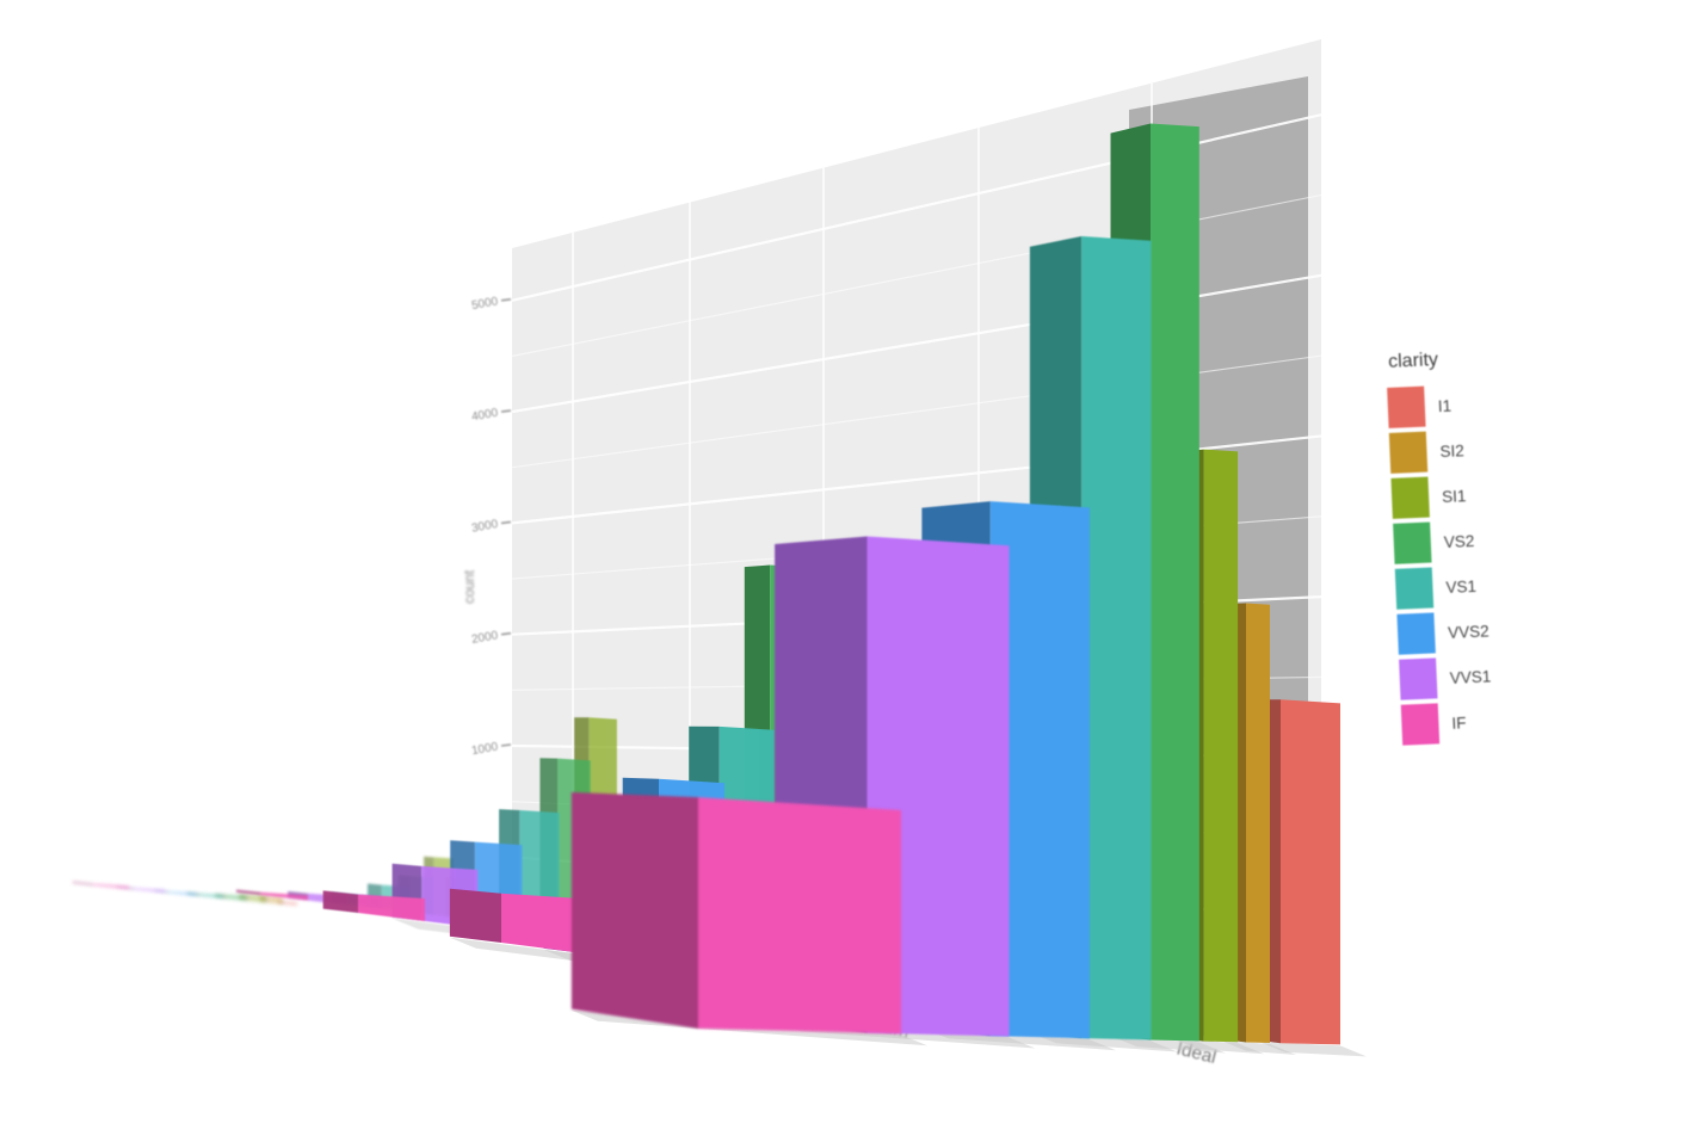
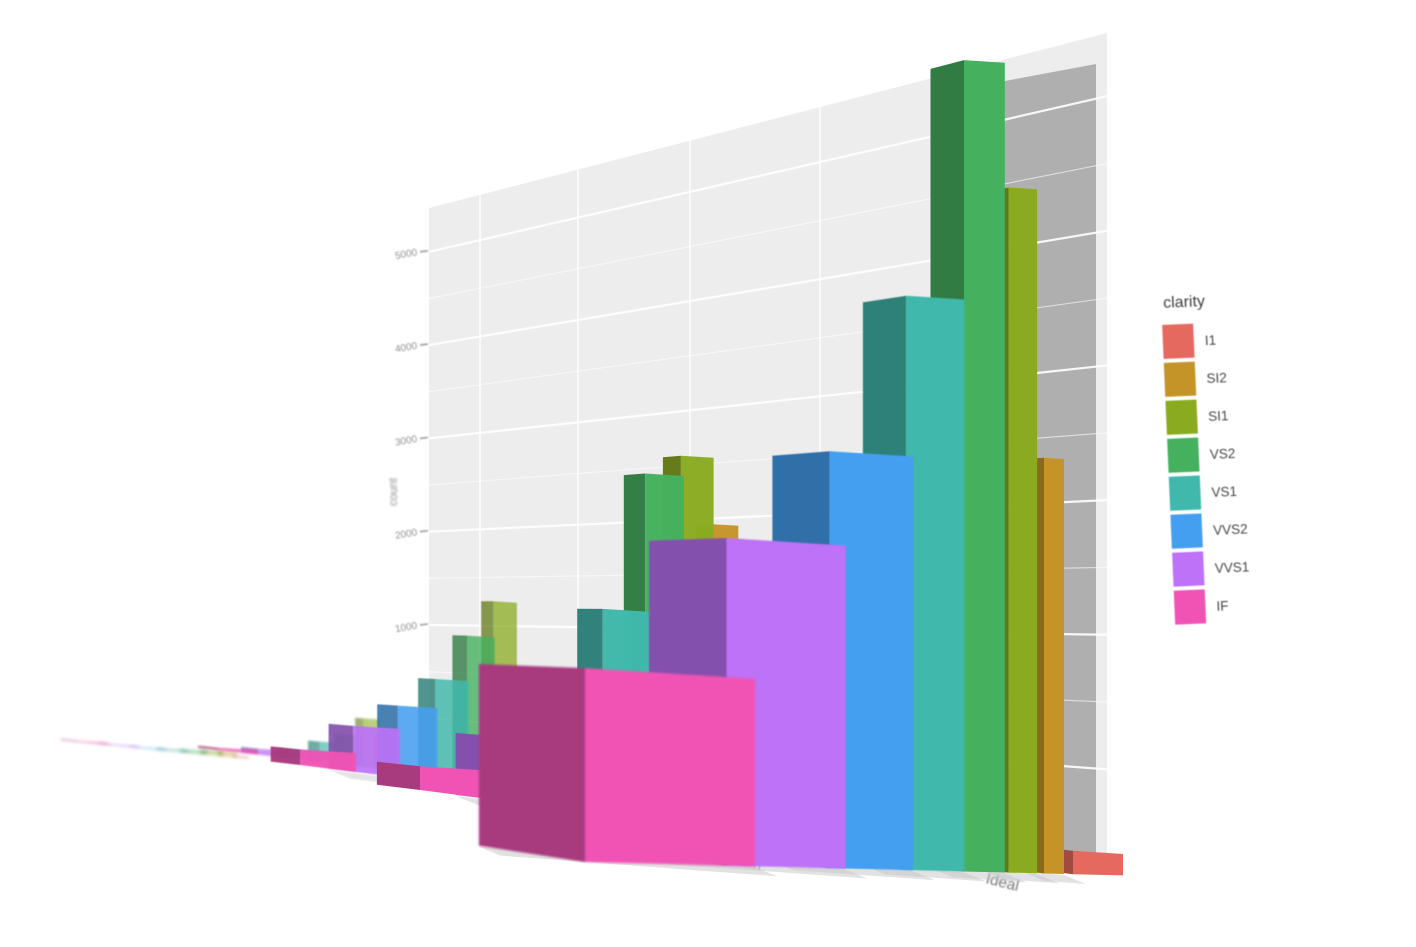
I1/Premium: 900 -> 200
SI2/Premium: 1800 -> 2900
SI1/Premium: 2500 -> 3600
VVS2/Premium: 1500 -> 900
VVS1/Premium: 300 -> 600
IF/Premium: 400 -> 200
I1/Ideal: 1800 -> 100
SI2/Ideal: 2300 -> 2600
SI1/Ideal: 3100 -> 4300
VS2/Ideal: 4800 -> 5100
VS1/Ideal: 4200 -> 3600
VVS2/Ideal: 2800 -> 2600
VVS1/Ideal: 2600 -> 2000
